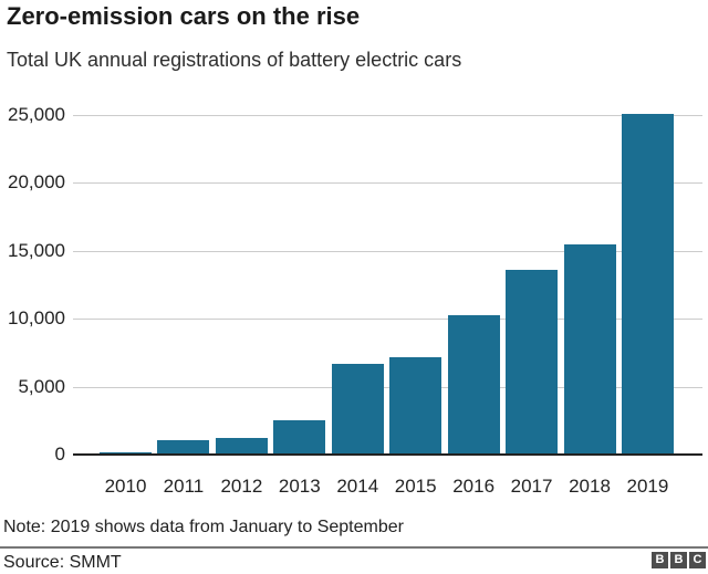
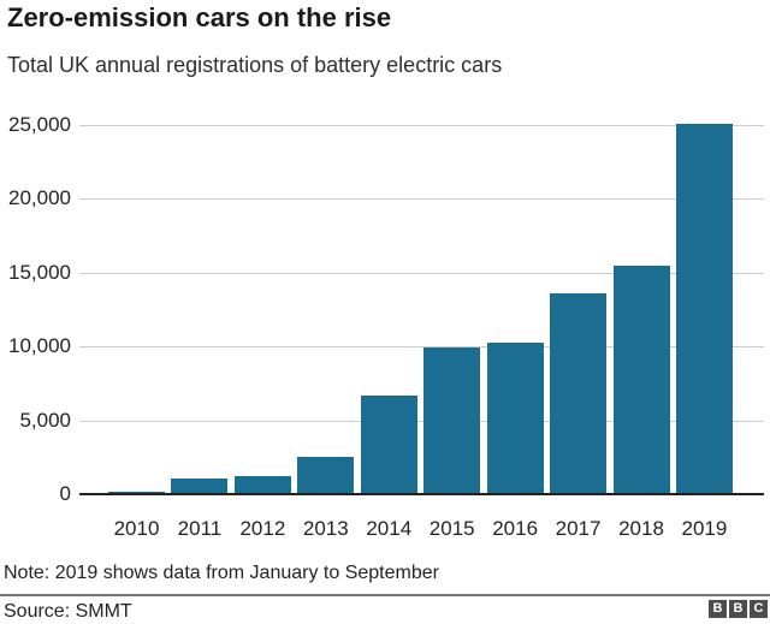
2015: 7200 -> 9900
